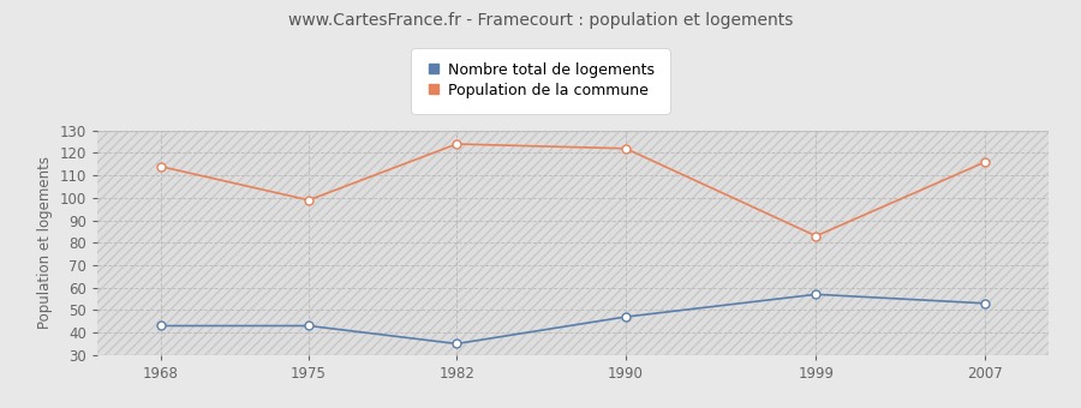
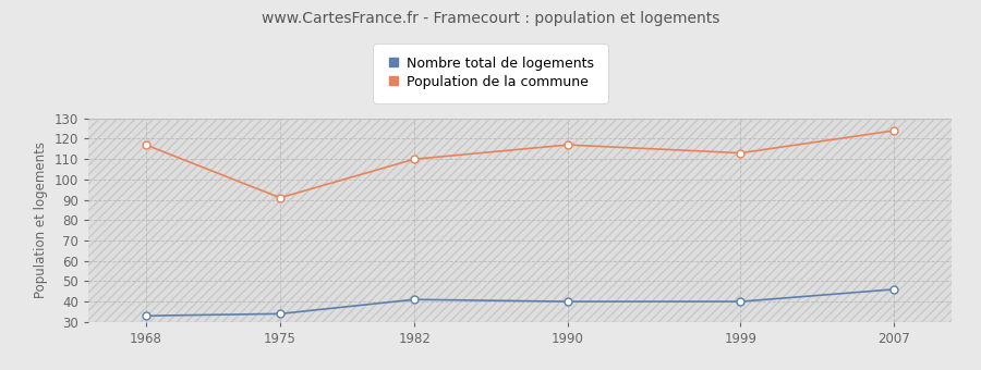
Nombre total de logements/1968: 43 -> 33
Population de la commune/1968: 114 -> 117
Nombre total de logements/1975: 43 -> 34
Population de la commune/1975: 99 -> 91
Nombre total de logements/1982: 35 -> 41
Population de la commune/1982: 124 -> 110
Nombre total de logements/1990: 47 -> 40
Population de la commune/1990: 122 -> 117
Nombre total de logements/1999: 57 -> 40
Population de la commune/1999: 83 -> 113
Nombre total de logements/2007: 53 -> 46
Population de la commune/2007: 116 -> 124
